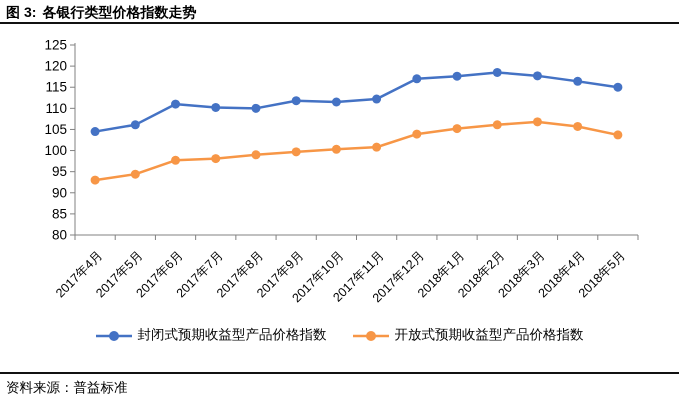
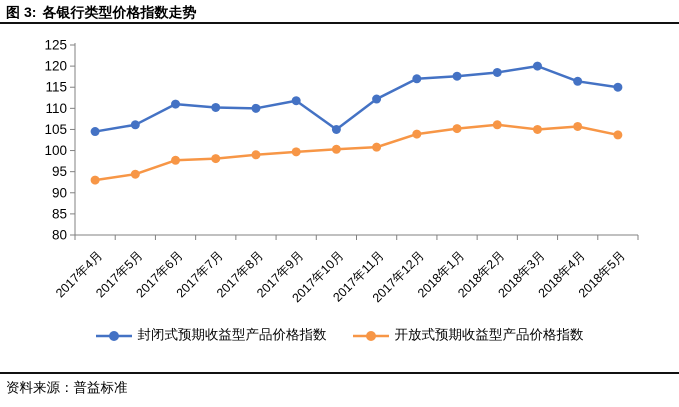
封闭式预期收益型产品价格指数/2017年10月: 112 -> 105
封闭式预期收益型产品价格指数/2018年3月: 118 -> 120
开放式预期收益型产品价格指数/2018年3月: 107 -> 105
